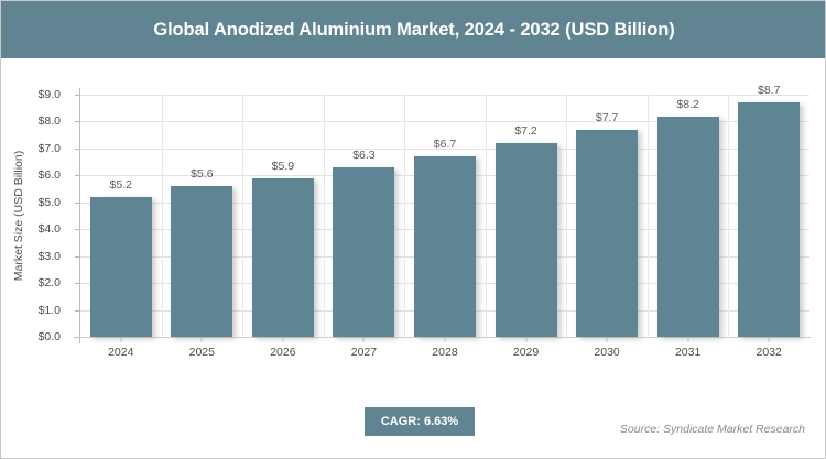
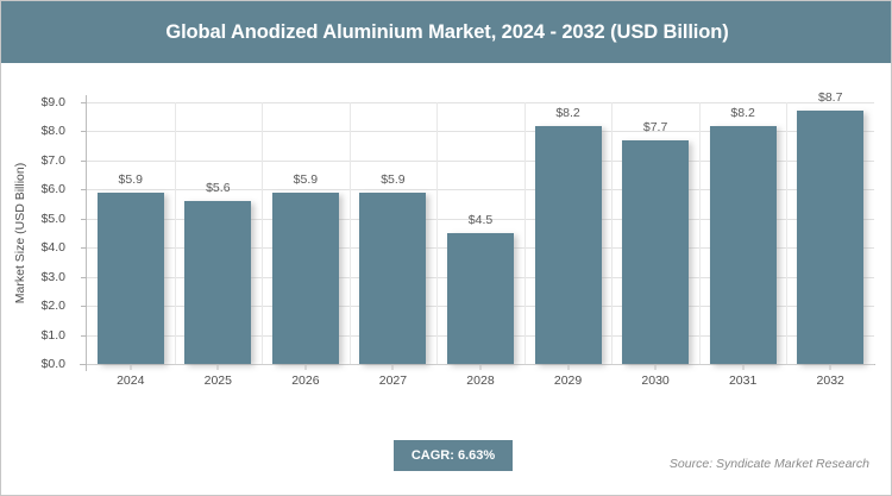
2024: $5.2 -> $5.9
2027: $6.3 -> $5.9
2028: $6.7 -> $4.5
2029: $7.2 -> $8.2
